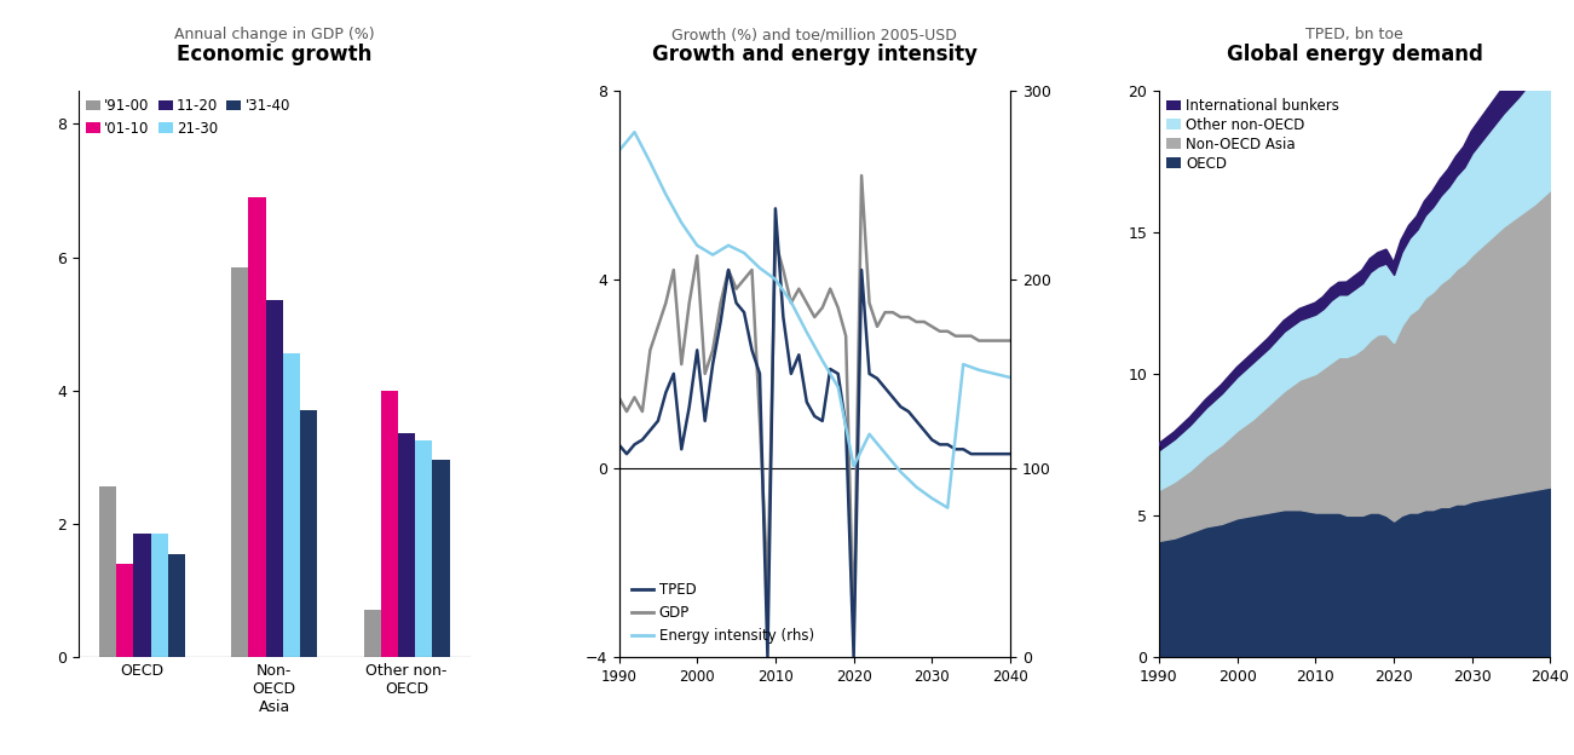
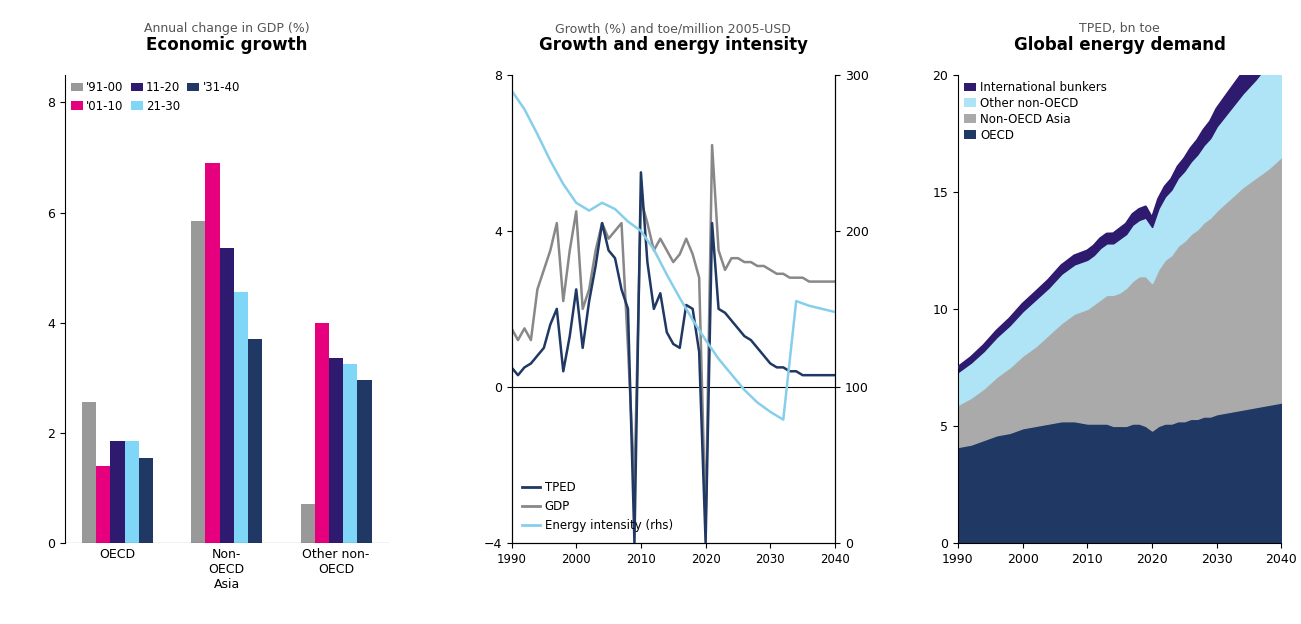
Growth and energy intensity/Energy intensity (rhs)/1990: 268 -> 290
Growth and energy intensity/Energy intensity (rhs)/2020: 101 -> 130
